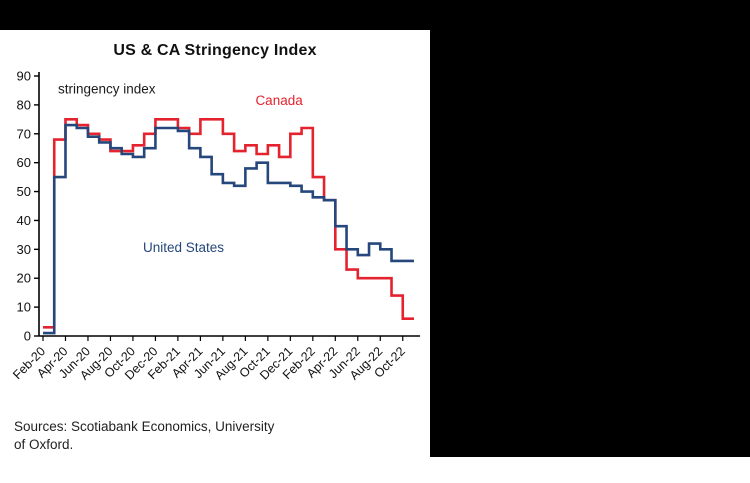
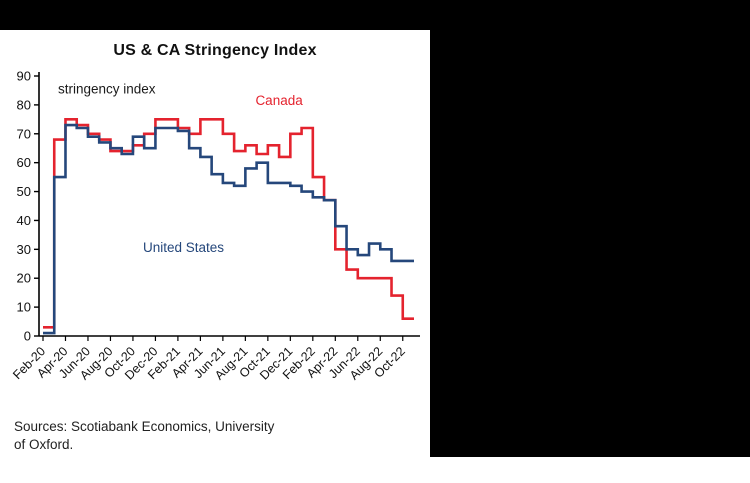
United States/Oct-20: 62 -> 69
